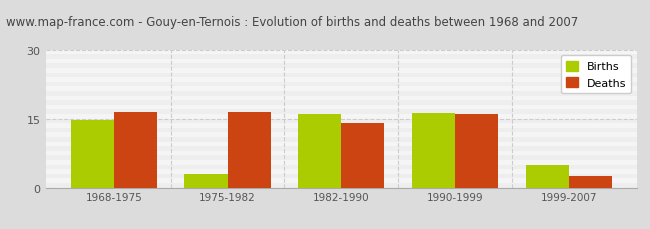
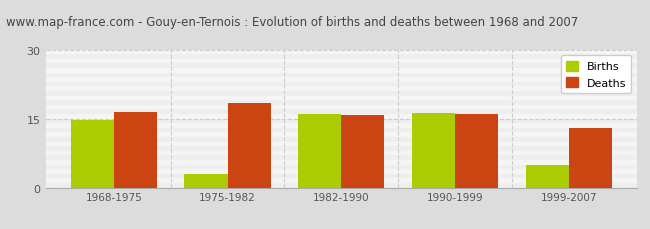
Deaths/1975-1982: 16.5 -> 18.5
Deaths/1982-1990: 14.0 -> 15.8
Deaths/1999-2007: 2.5 -> 13.0
